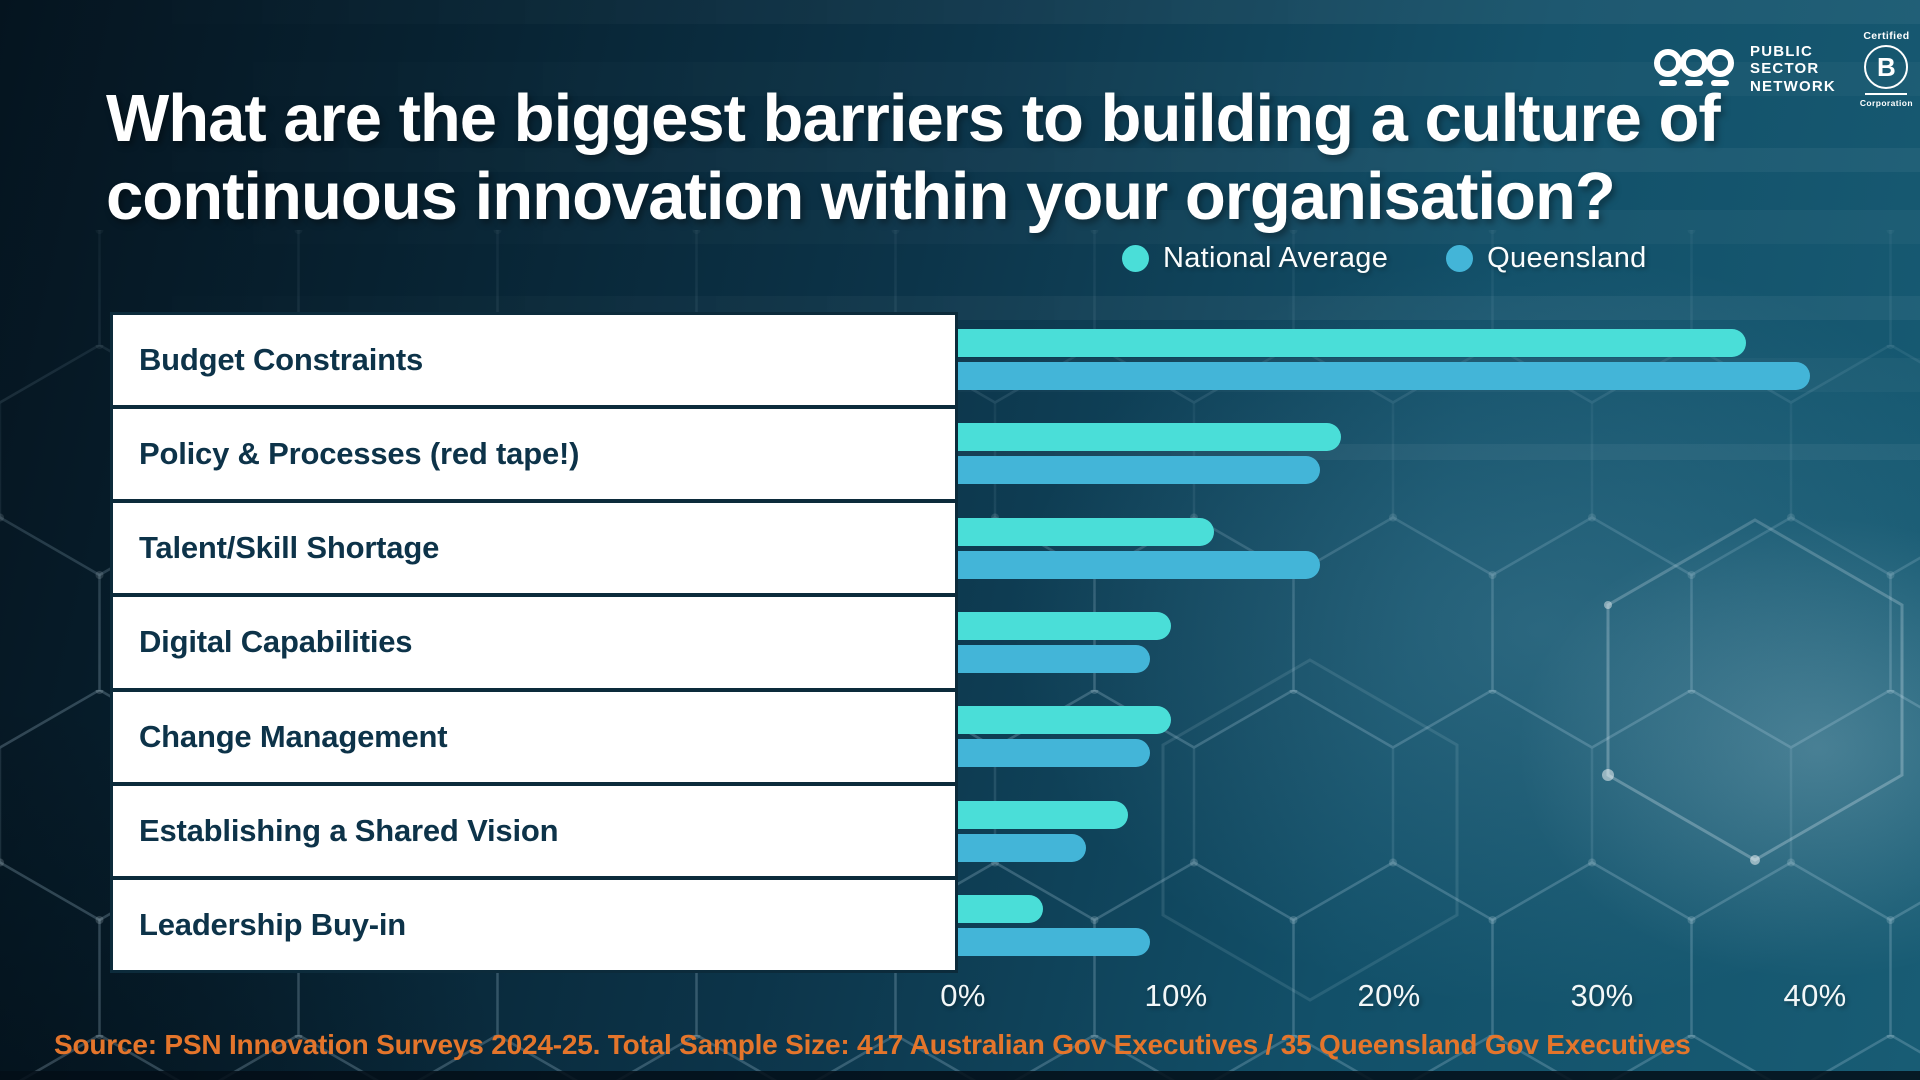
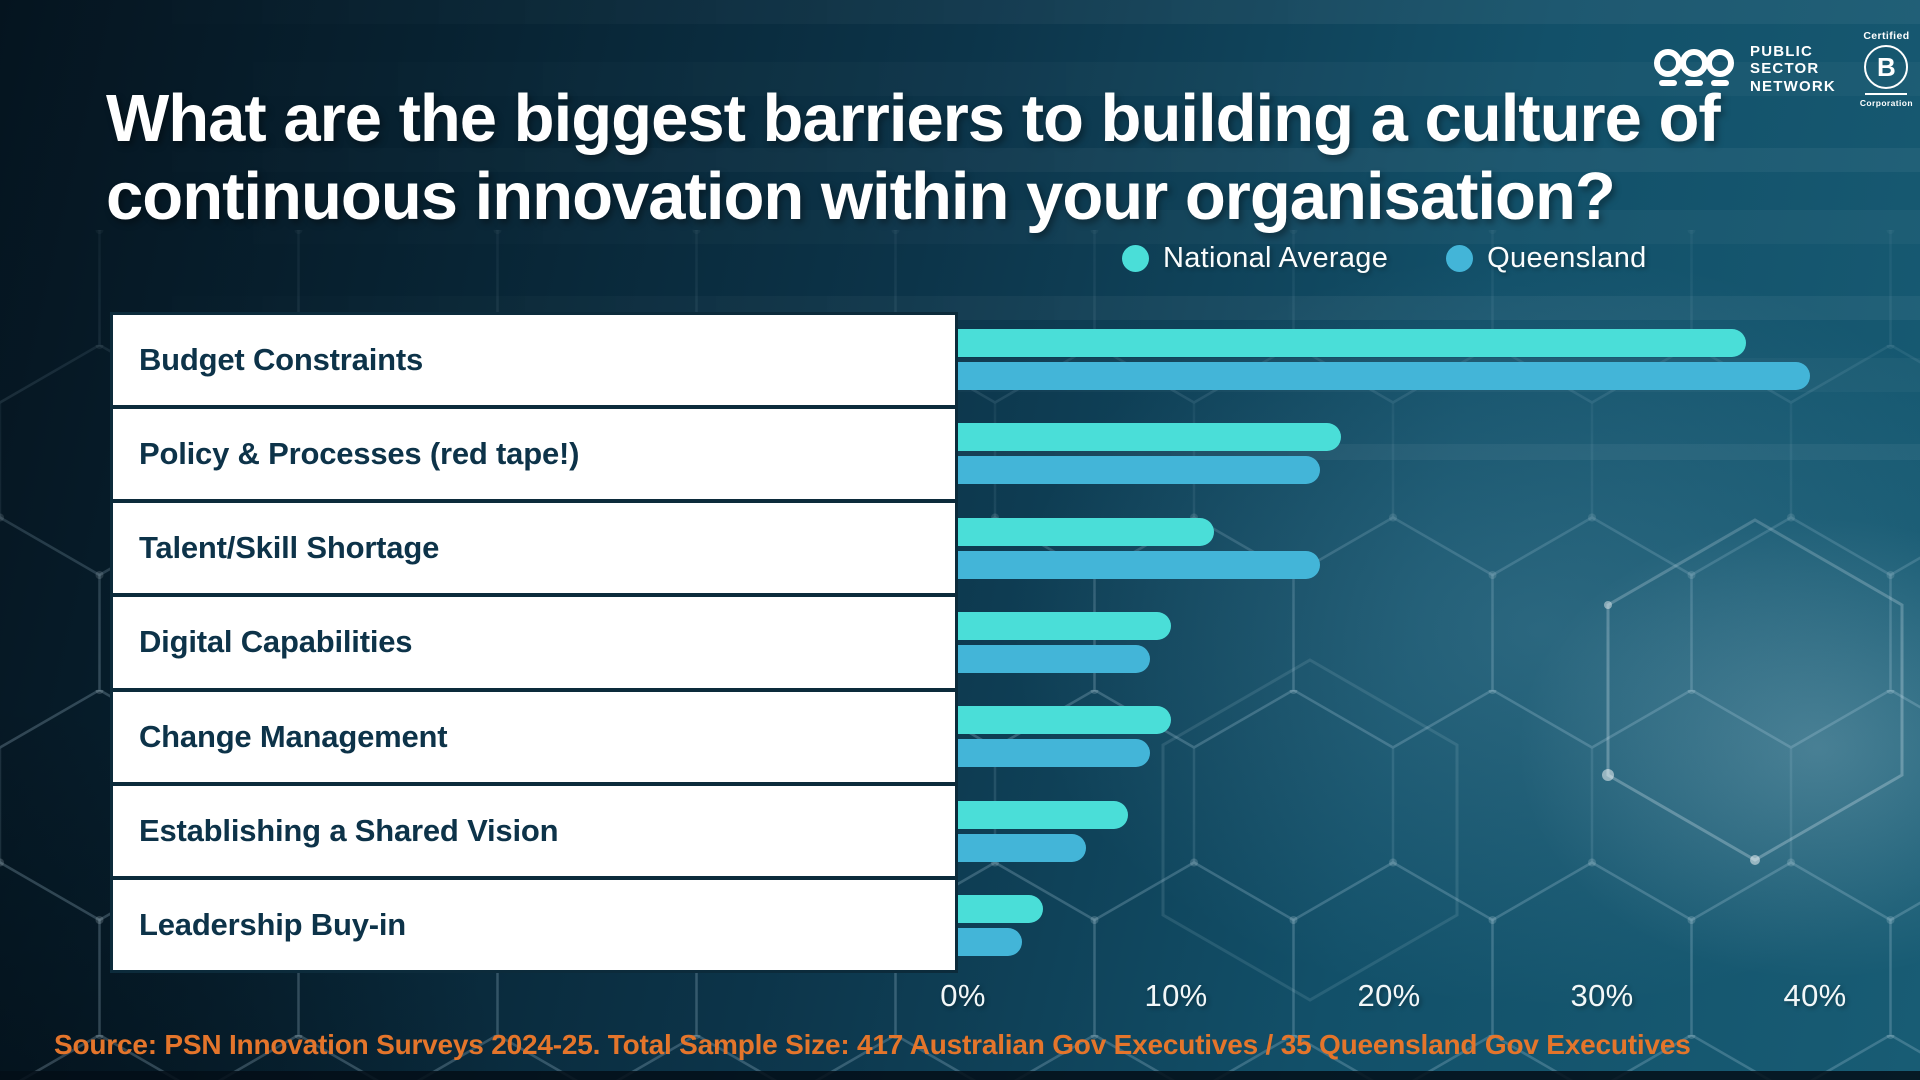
Queensland/Leadership Buy-in: 9% -> 3%
